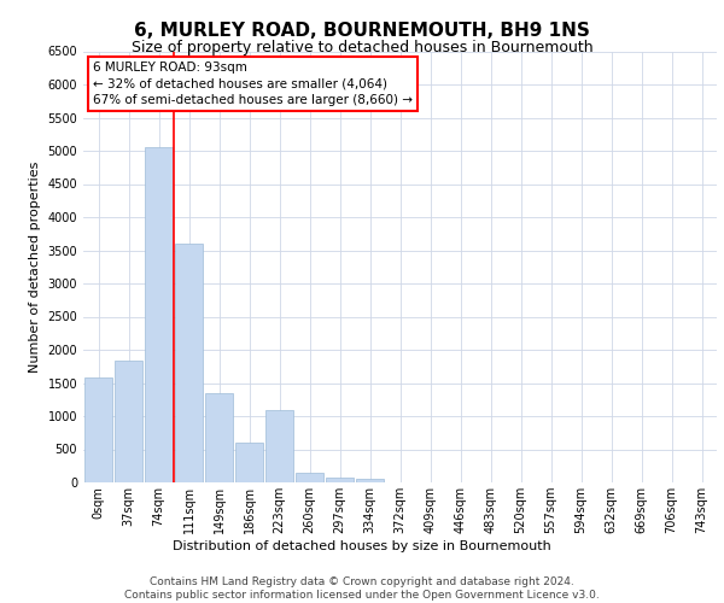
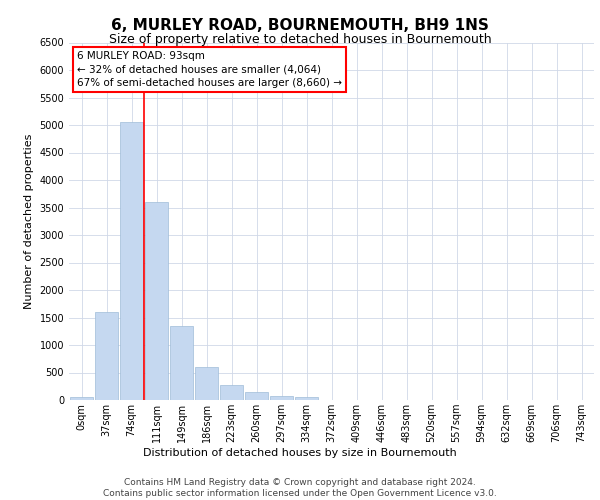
0sqm: 1580 -> 50
37sqm: 1840 -> 1600
223sqm: 1100 -> 280
